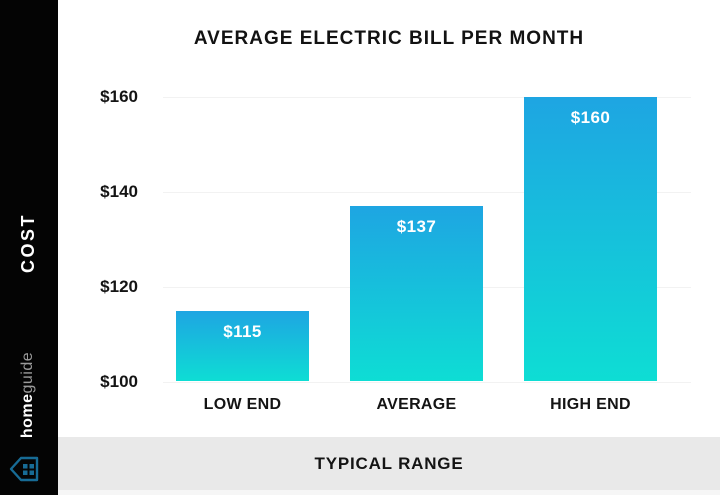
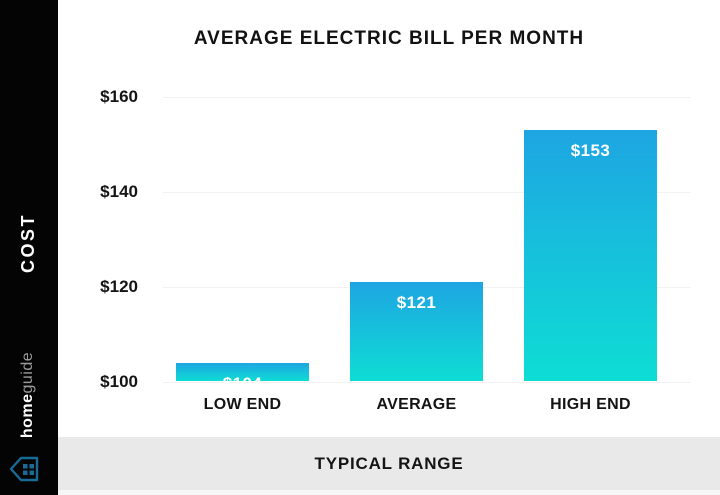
LOW END: $115 -> $104
AVERAGE: $137 -> $121
HIGH END: $160 -> $153
